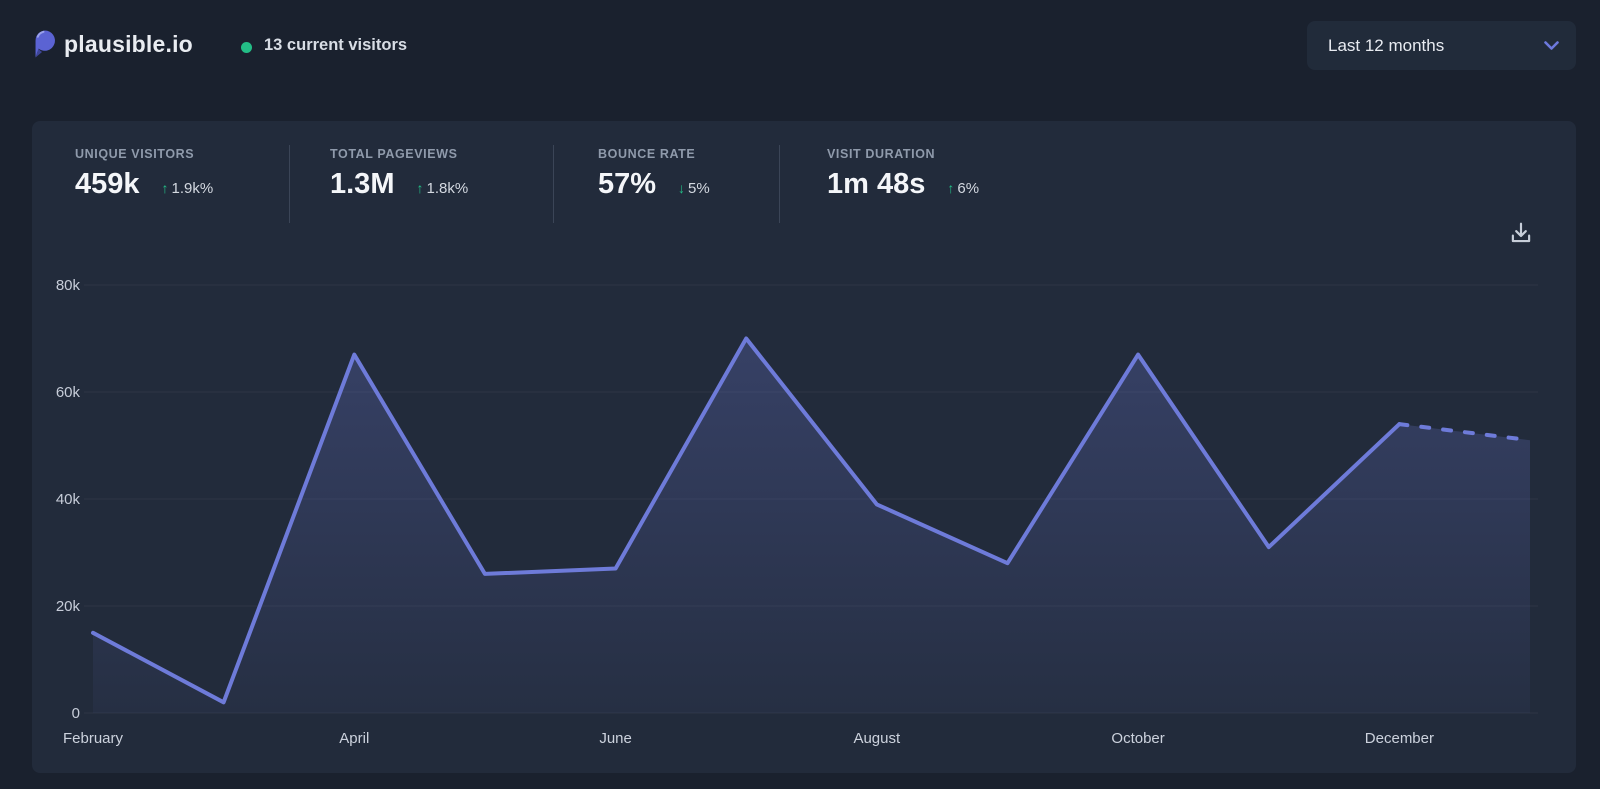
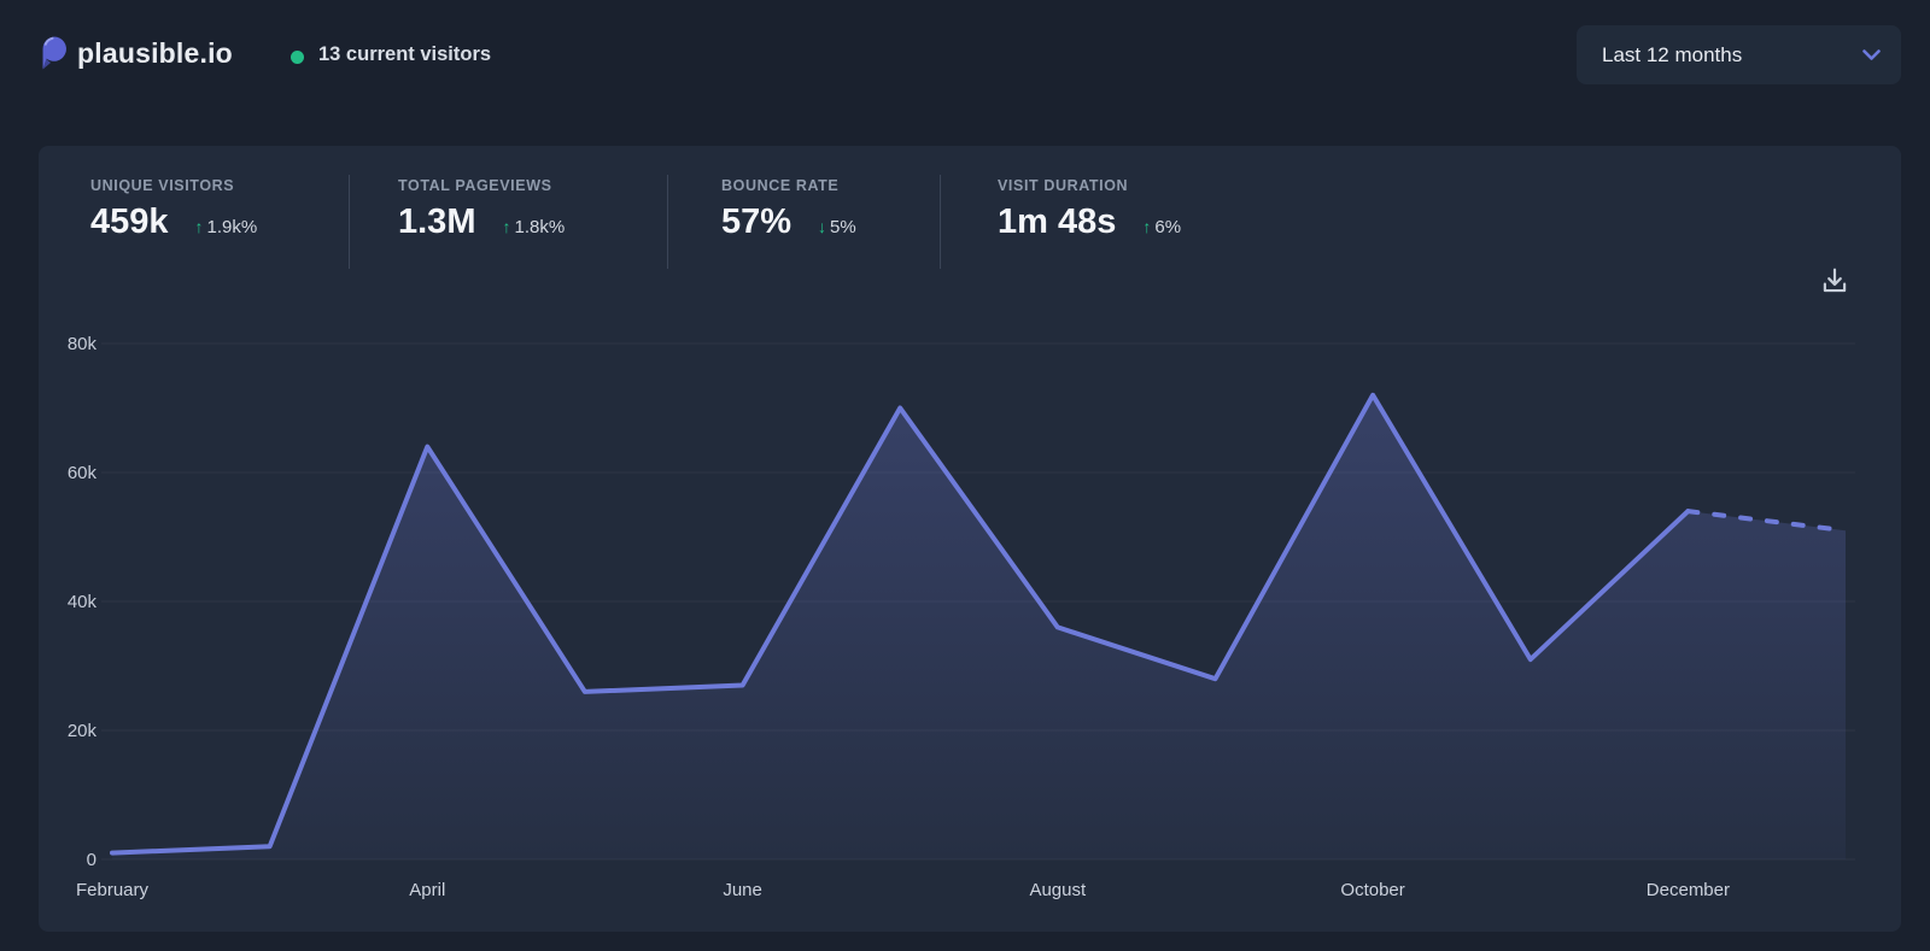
February: 15k -> 1k
April: 67k -> 64k
August: 39k -> 36k
October: 67k -> 72k
